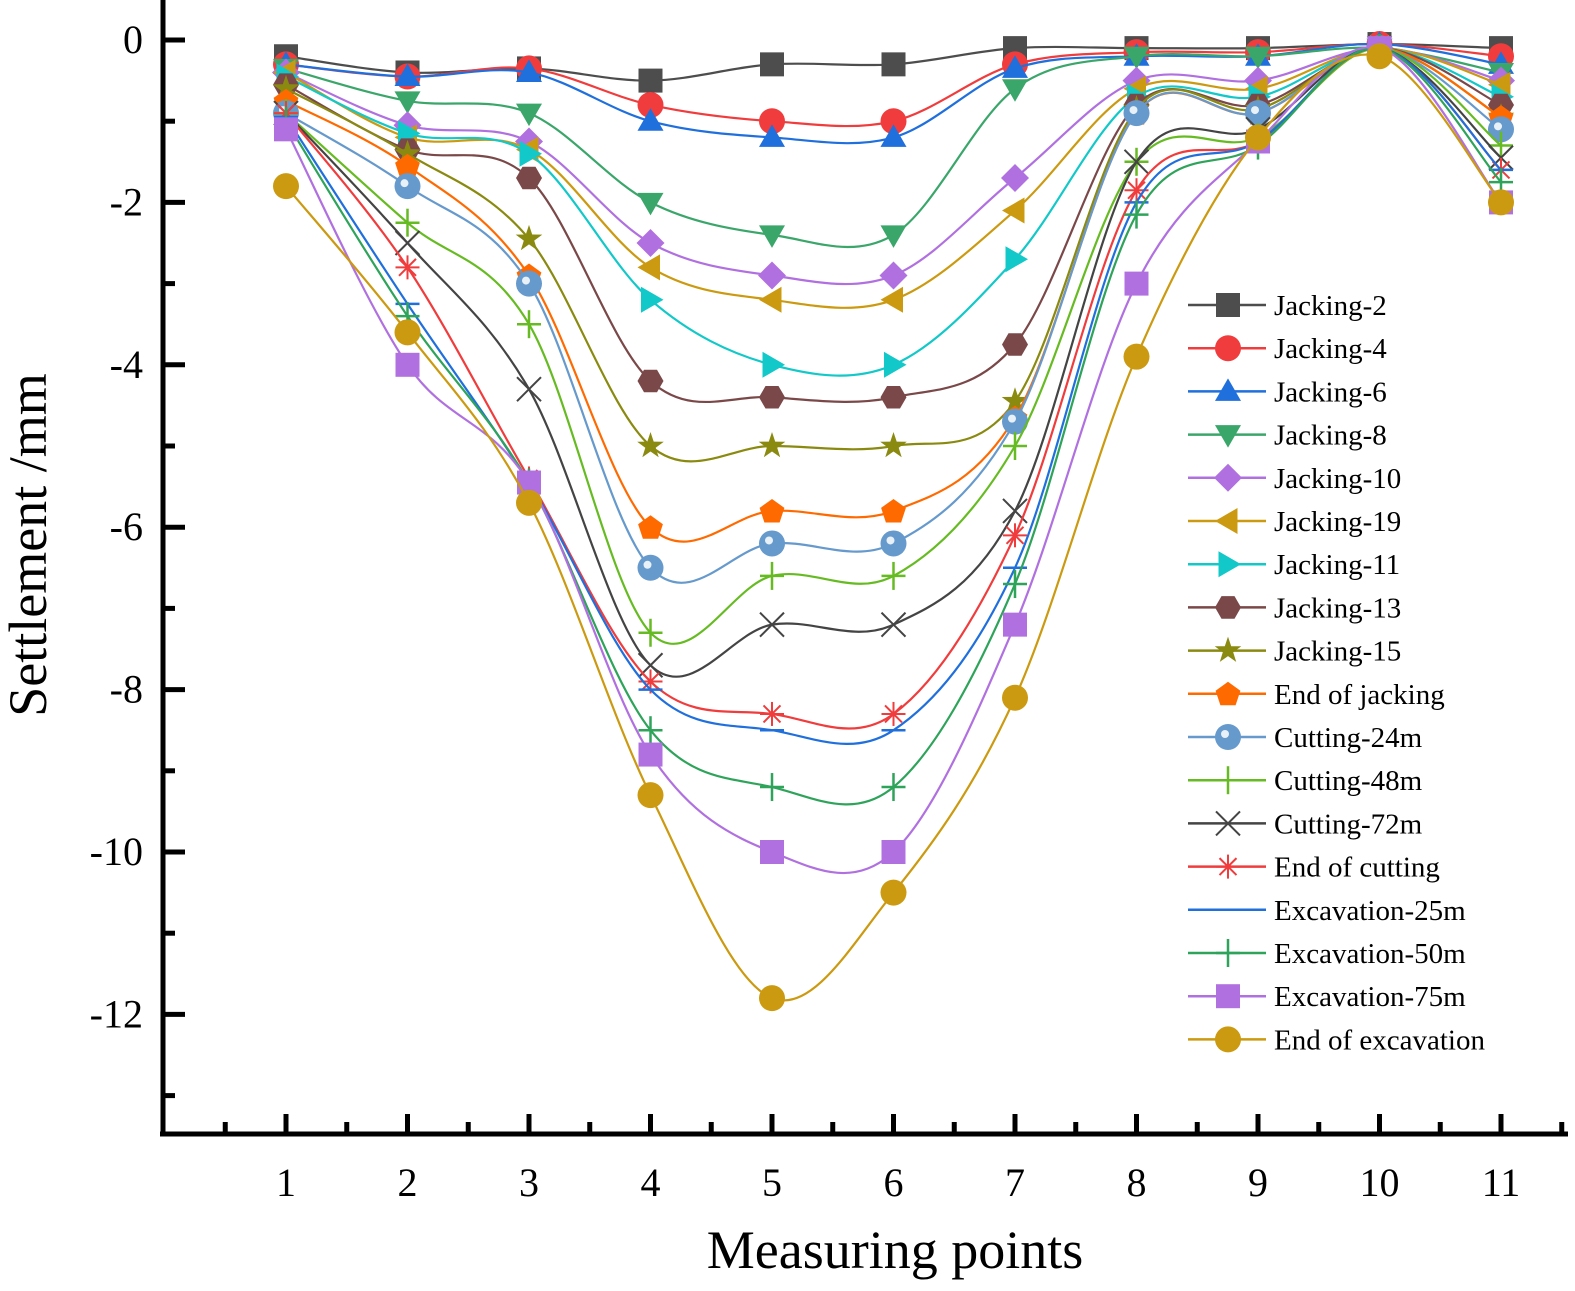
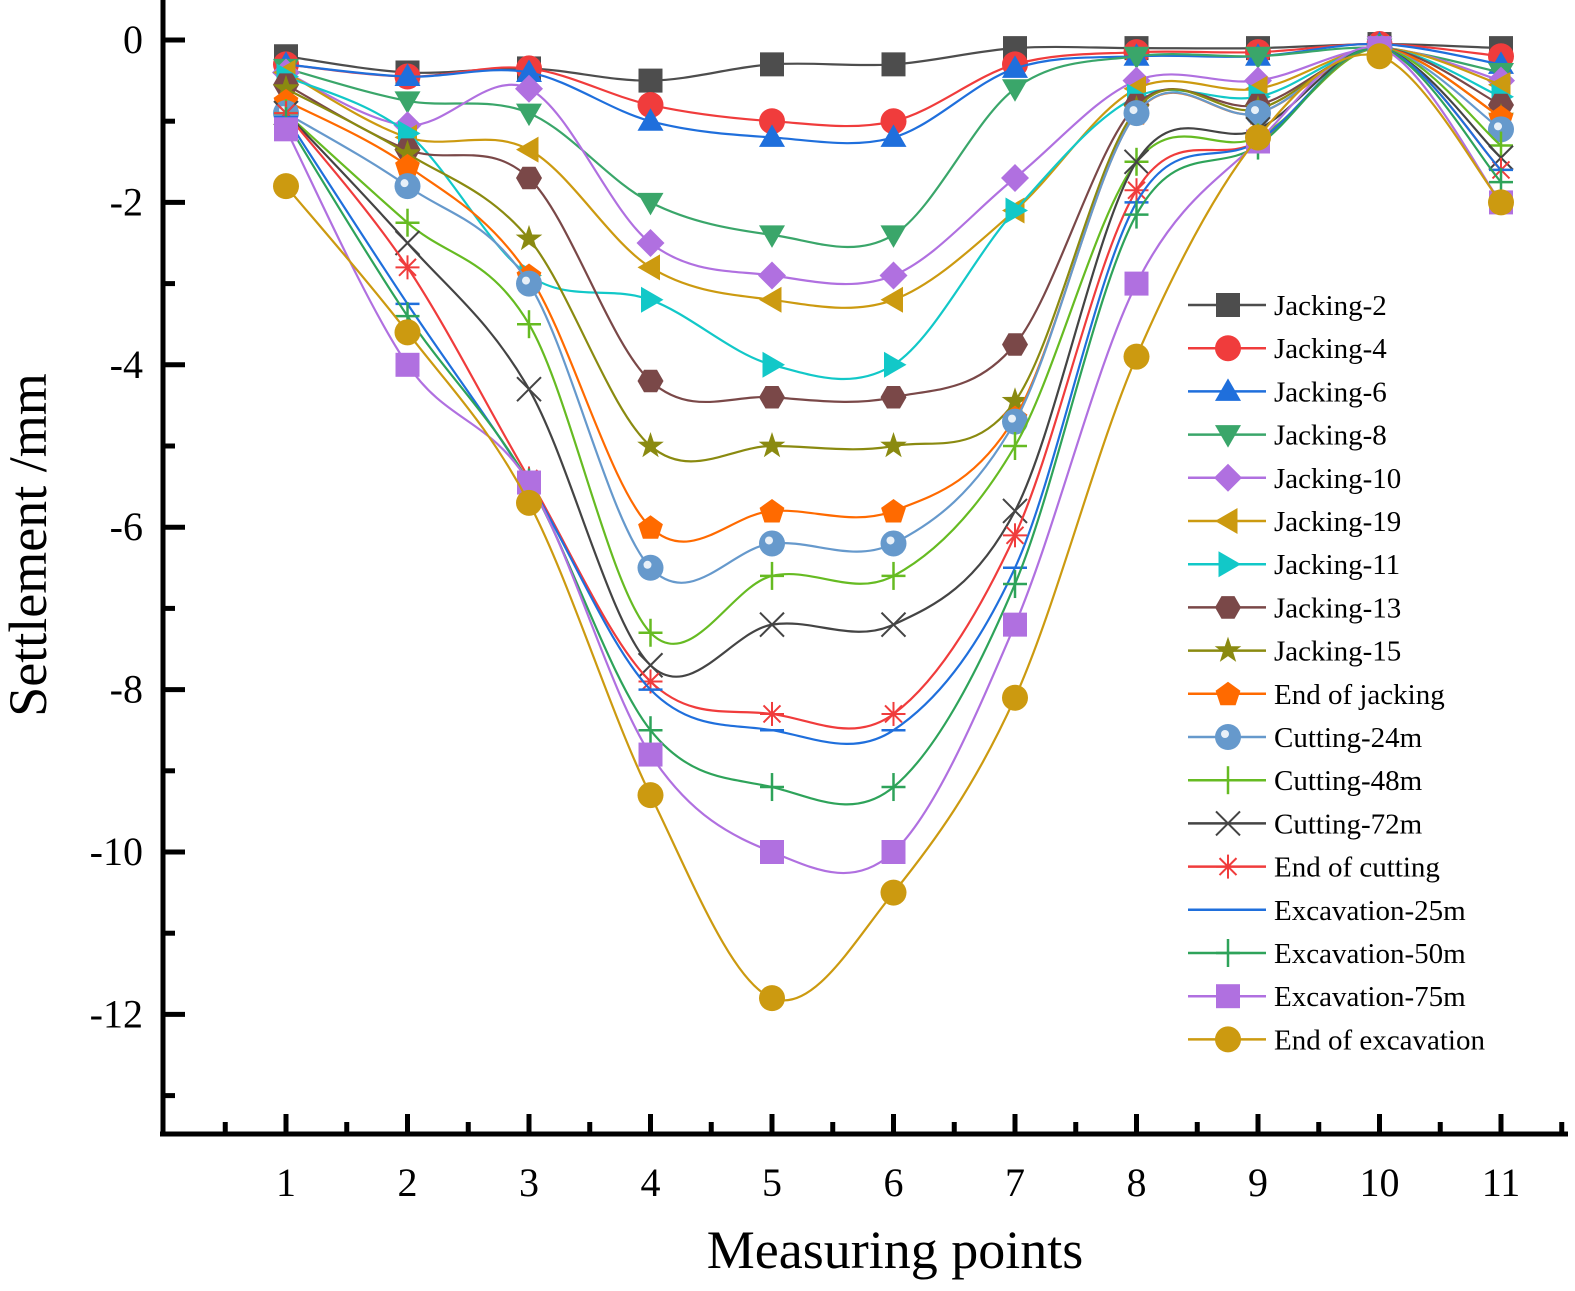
Jacking-10/3: -1.2 -> -0.6
Jacking-11/3: -1.4 -> -2.9
Jacking-11/7: -2.7 -> -2.1
